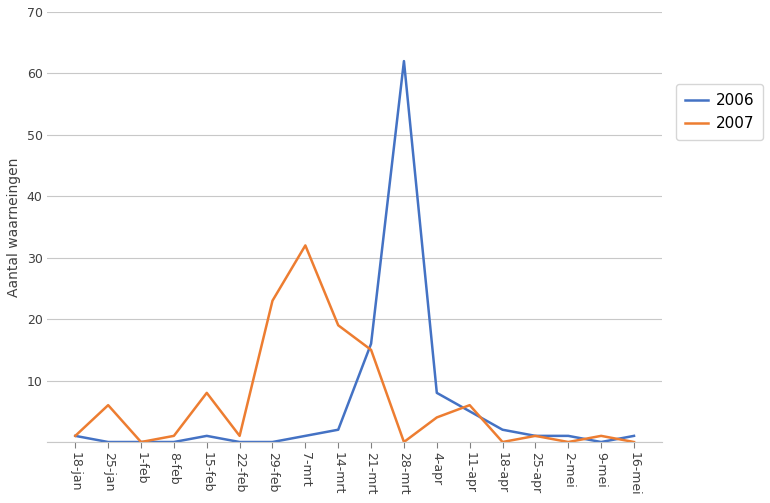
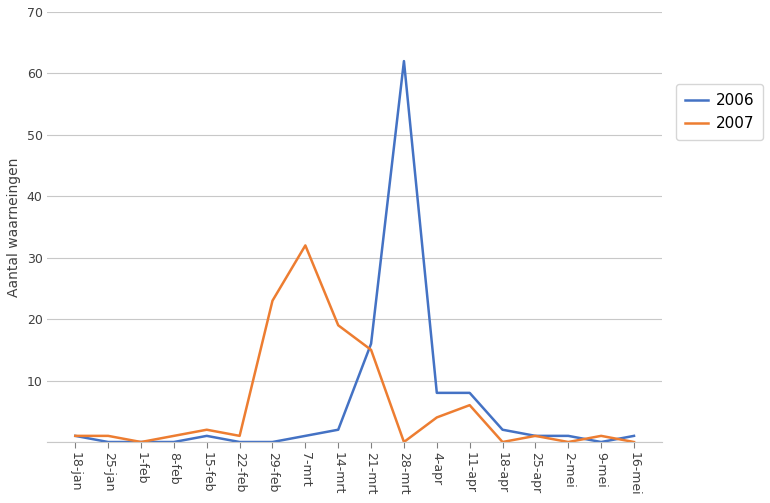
2007/25-jan: 6 -> 1
2007/15-feb: 8 -> 2
2006/11-apr: 5 -> 8
